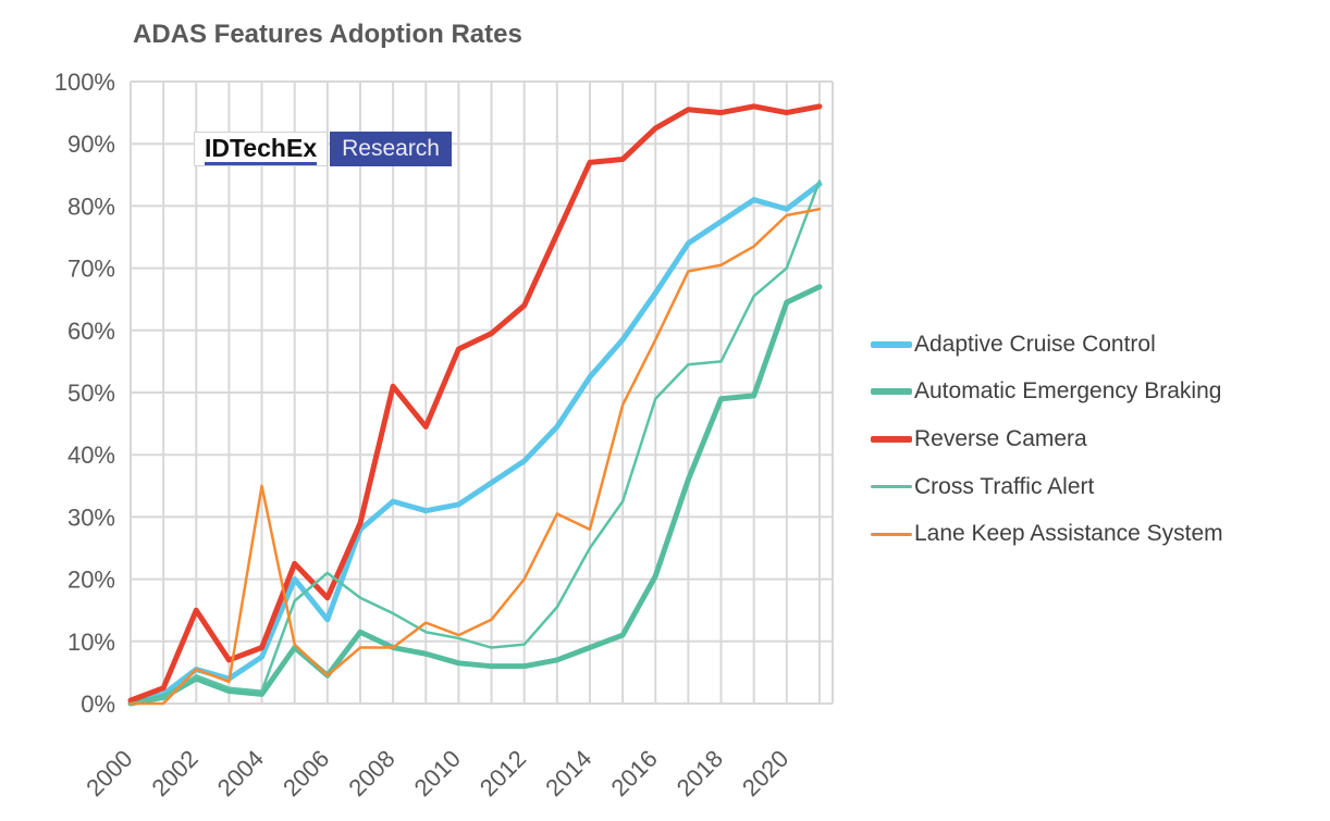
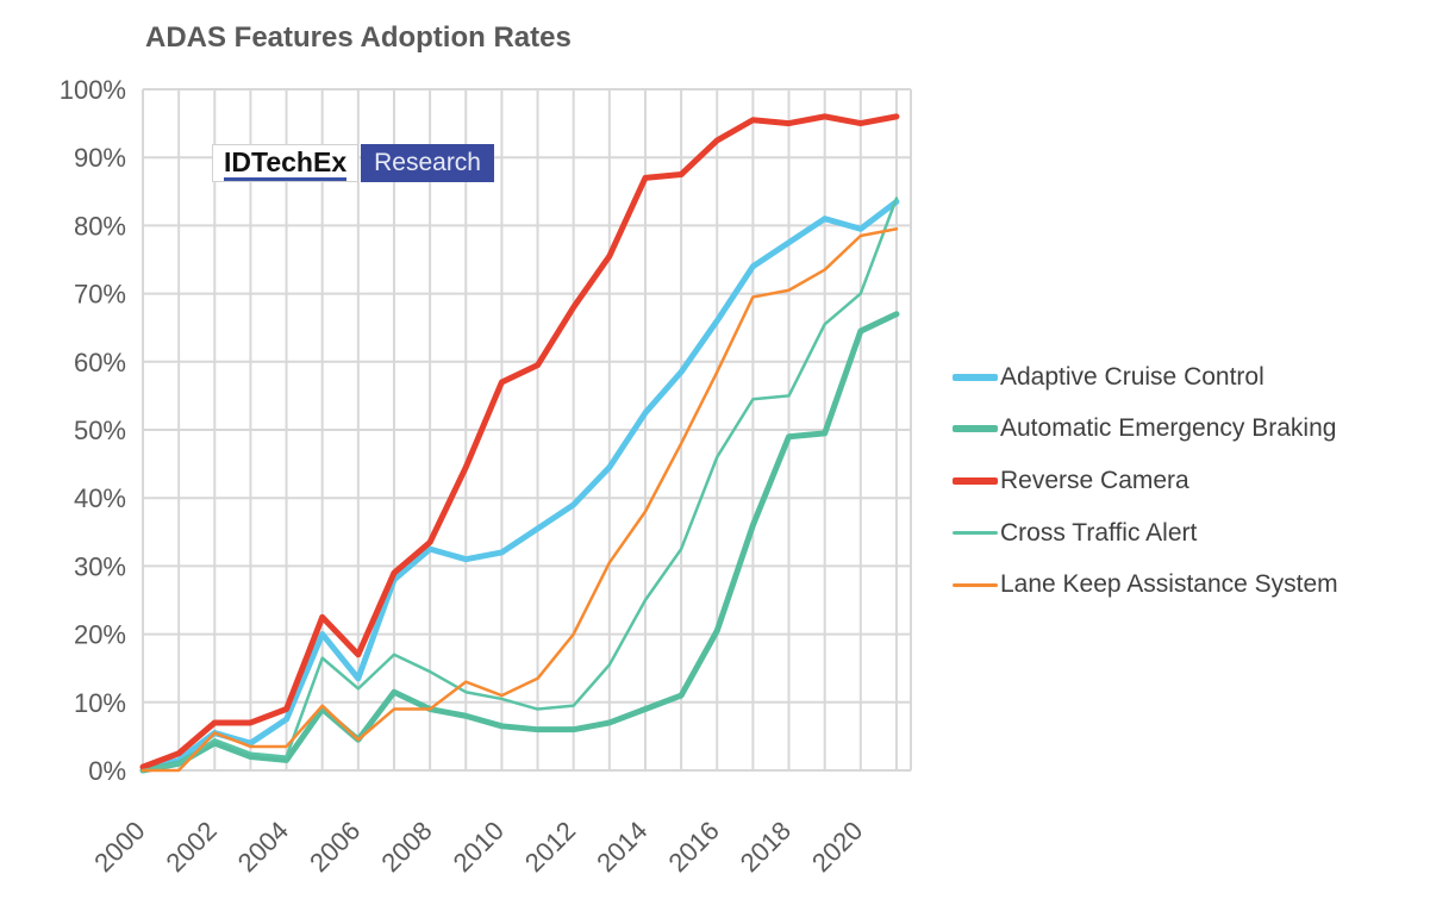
Reverse Camera/2002: 15% -> 7%
Lane Keep Assistance System/2004: 35% -> 4%
Cross Traffic Alert/2006: 21% -> 12%
Reverse Camera/2008: 51% -> 34%
Reverse Camera/2012: 64% -> 68%
Lane Keep Assistance System/2014: 28% -> 38%
Cross Traffic Alert/2016: 49% -> 46%
